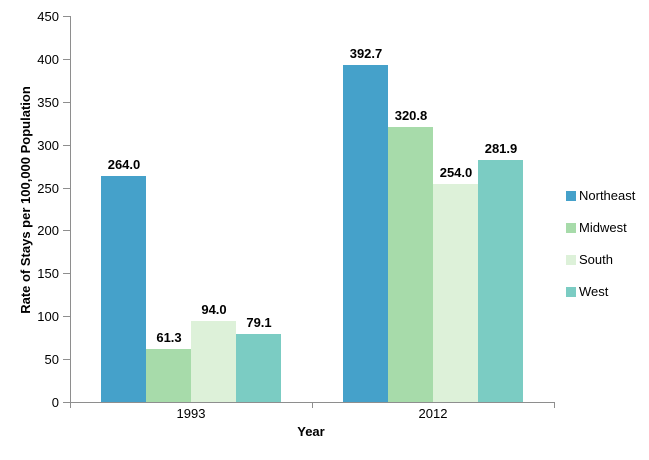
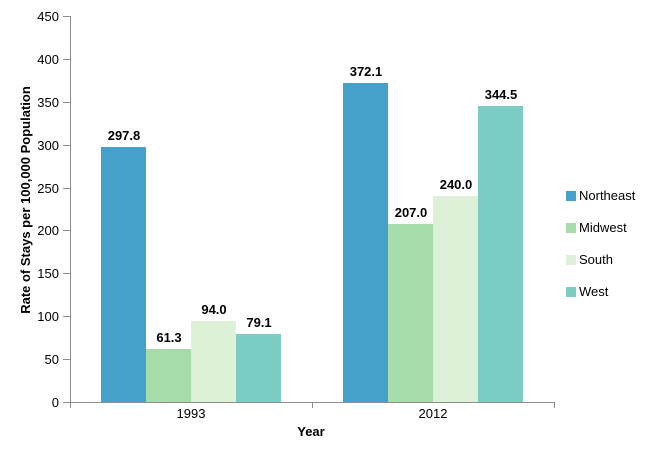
Northeast/1993: 264.0 -> 297.8
Northeast/2012: 392.7 -> 372.1
Midwest/2012: 320.8 -> 207.0
South/2012: 254.0 -> 240.0
West/2012: 281.9 -> 344.5
